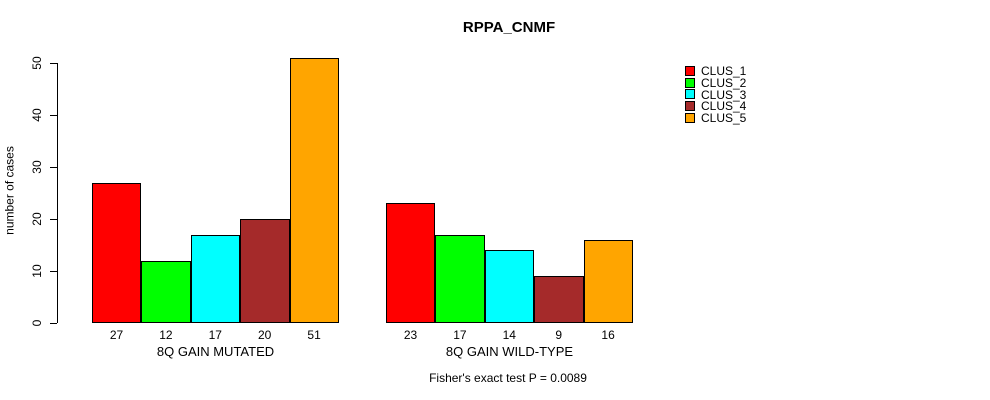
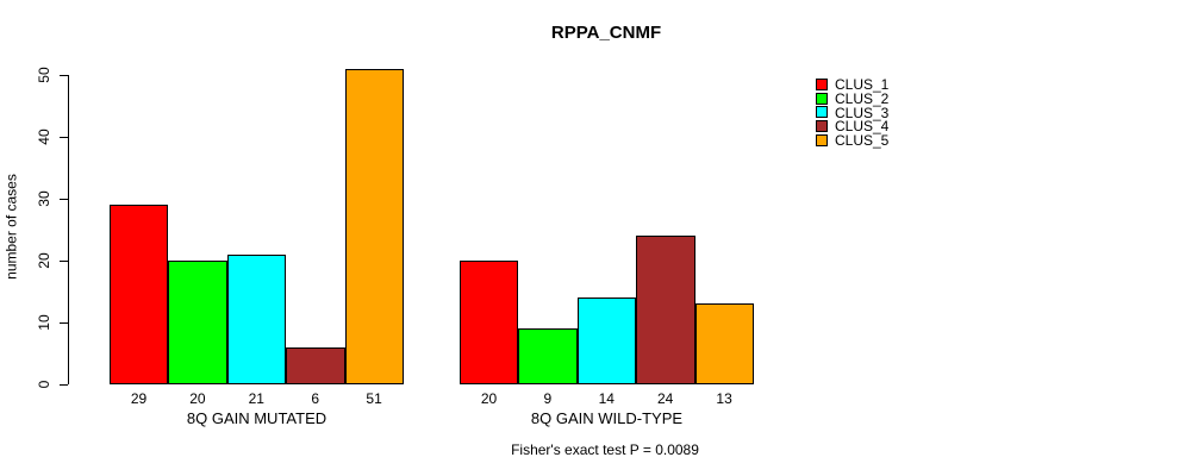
CLUS_1/8Q GAIN MUTATED: 27 -> 29
CLUS_2/8Q GAIN MUTATED: 12 -> 20
CLUS_3/8Q GAIN MUTATED: 17 -> 21
CLUS_4/8Q GAIN MUTATED: 20 -> 6
CLUS_1/8Q GAIN WILD-TYPE: 23 -> 20
CLUS_2/8Q GAIN WILD-TYPE: 17 -> 9
CLUS_4/8Q GAIN WILD-TYPE: 9 -> 24
CLUS_5/8Q GAIN WILD-TYPE: 16 -> 13
